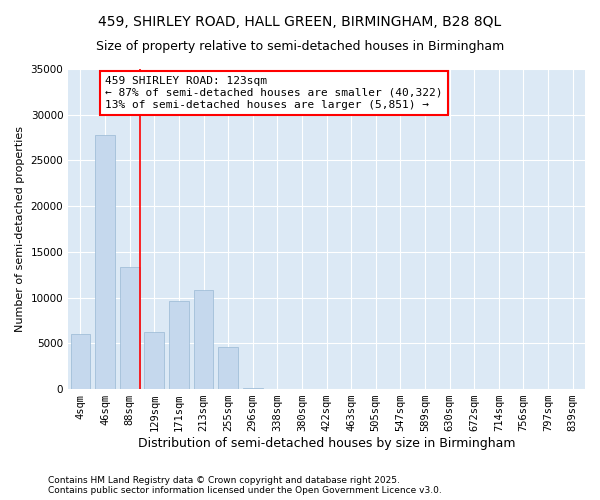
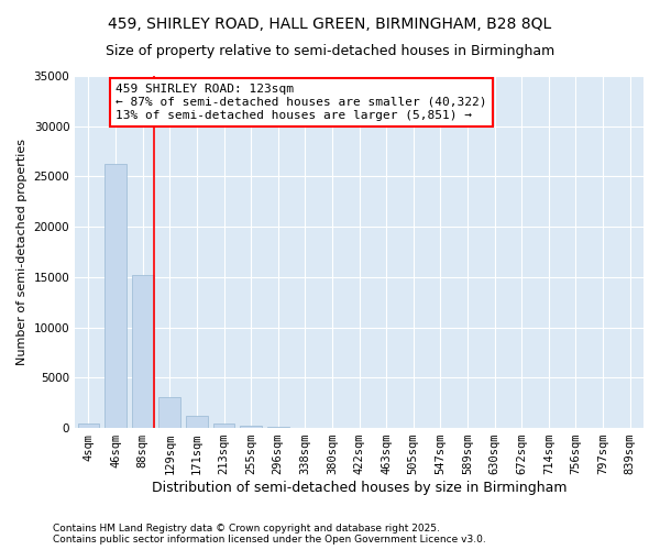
4sqm: 6000 -> 400
46sqm: 27800 -> 26200
88sqm: 13400 -> 15200
129sqm: 6200 -> 3100
171sqm: 9600 -> 1200
213sqm: 10800 -> 400
255sqm: 4600 -> 200
